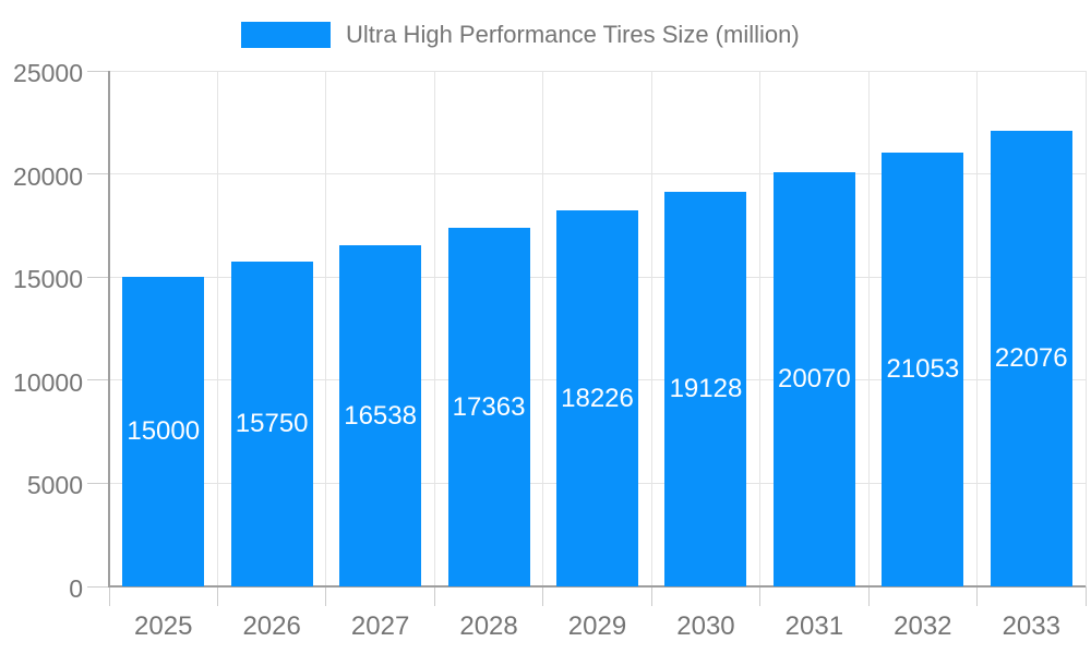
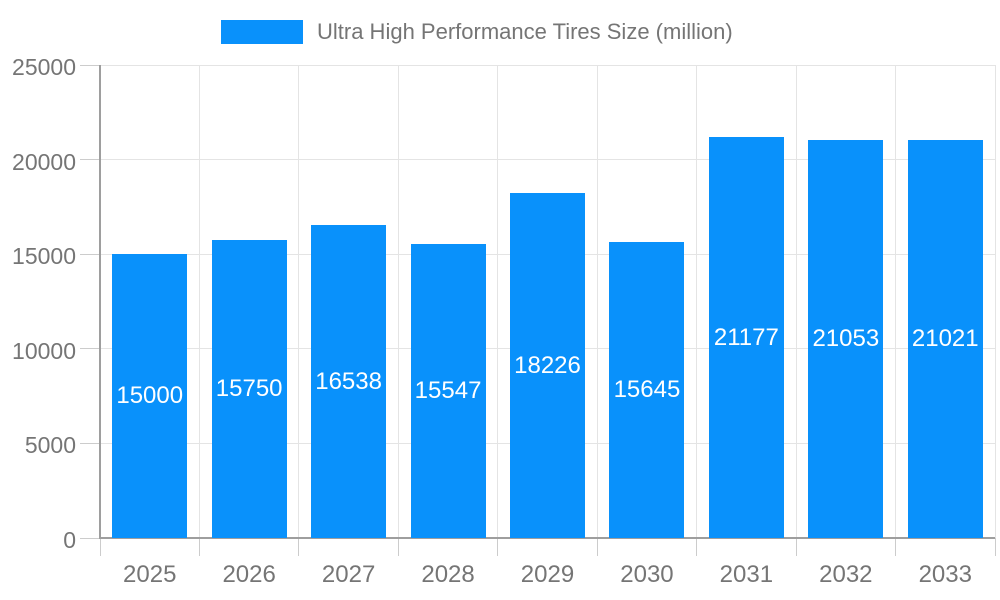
2028: 17363 -> 15547
2030: 19128 -> 15645
2031: 20070 -> 21177
2033: 22076 -> 21021
